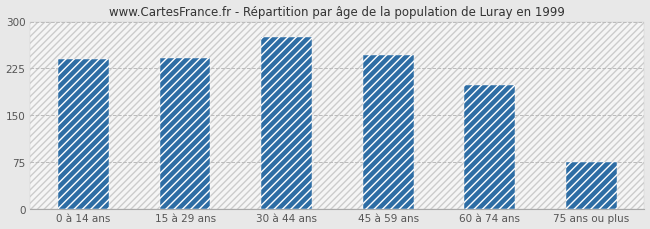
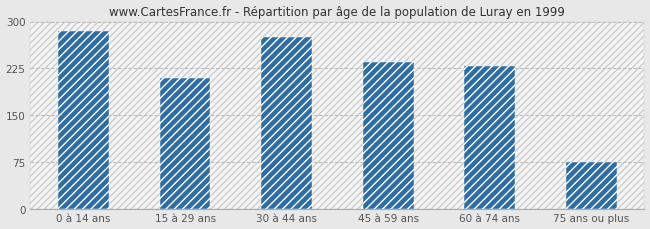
0 à 14 ans: 240 -> 285
15 à 29 ans: 242 -> 210
45 à 59 ans: 246 -> 235
60 à 74 ans: 198 -> 228
